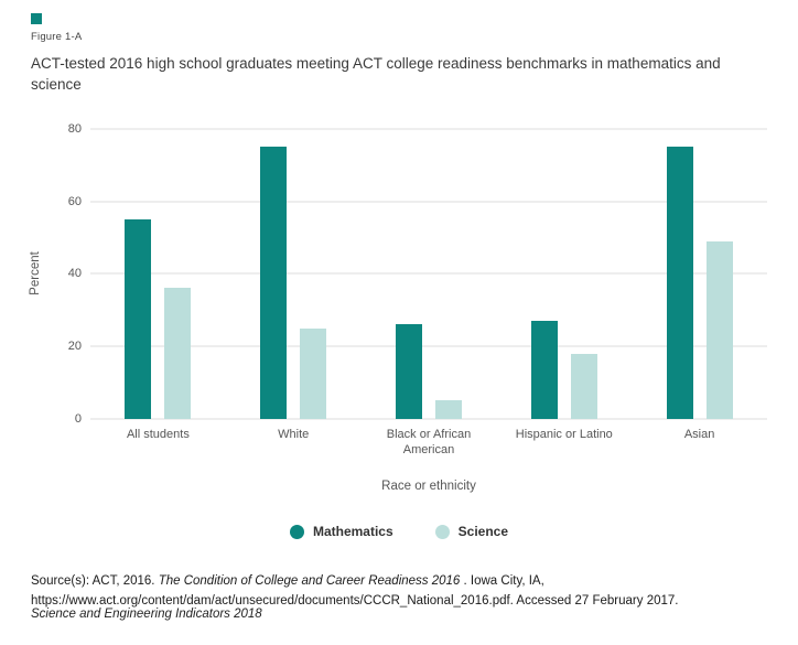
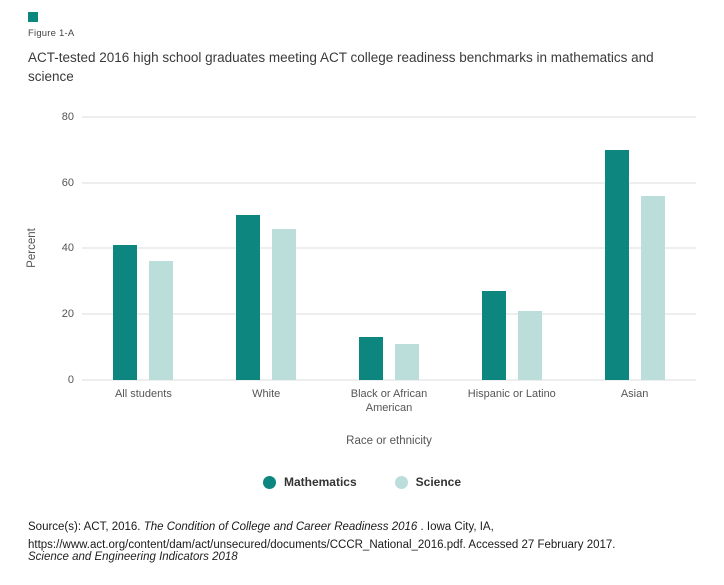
Mathematics/All students: 55 -> 41
Mathematics/White: 75 -> 50
Science/White: 25 -> 46
Mathematics/Black or African American: 26 -> 13
Science/Black or African American: 5 -> 11
Science/Hispanic or Latino: 18 -> 21
Mathematics/Asian: 75 -> 70
Science/Asian: 49 -> 56
